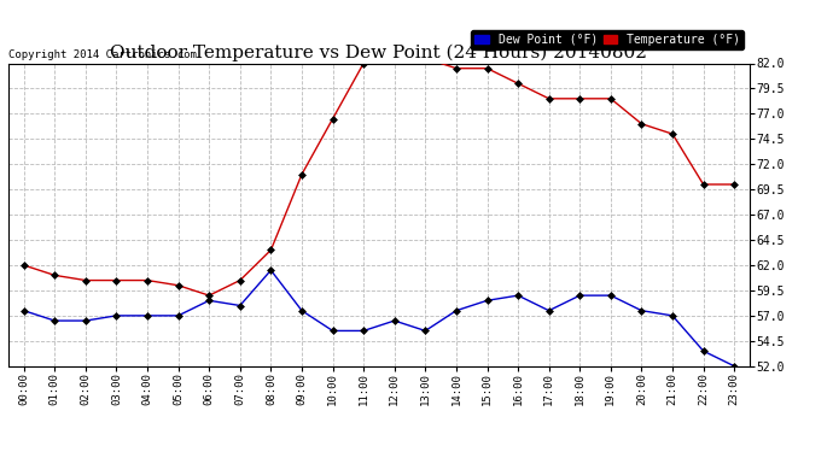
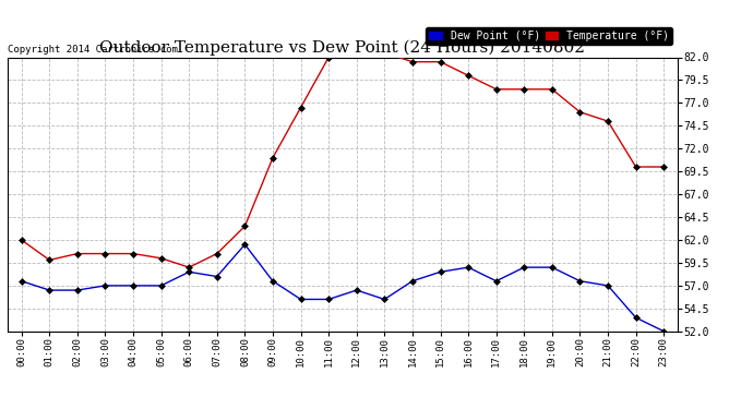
Temperature (°F)/01:00: 61.0 -> 59.8
